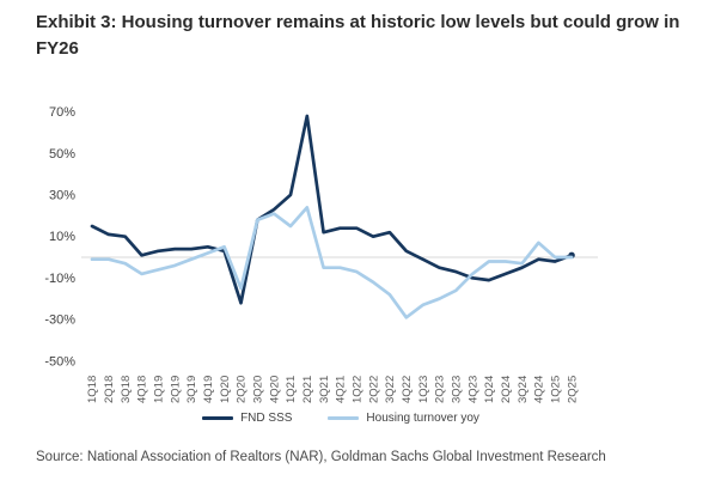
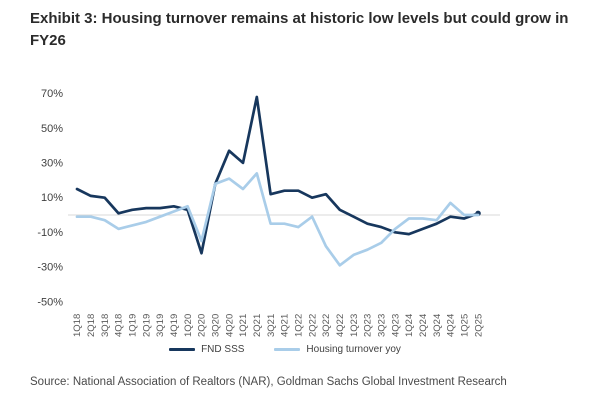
FND SSS/4Q20: 23% -> 37%
Housing turnover yoy/2Q22: -12% -> -1%
